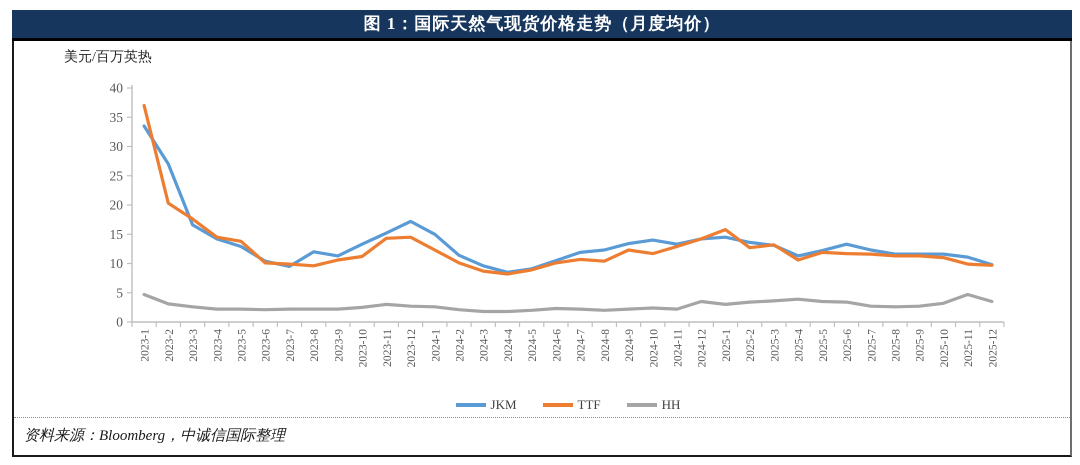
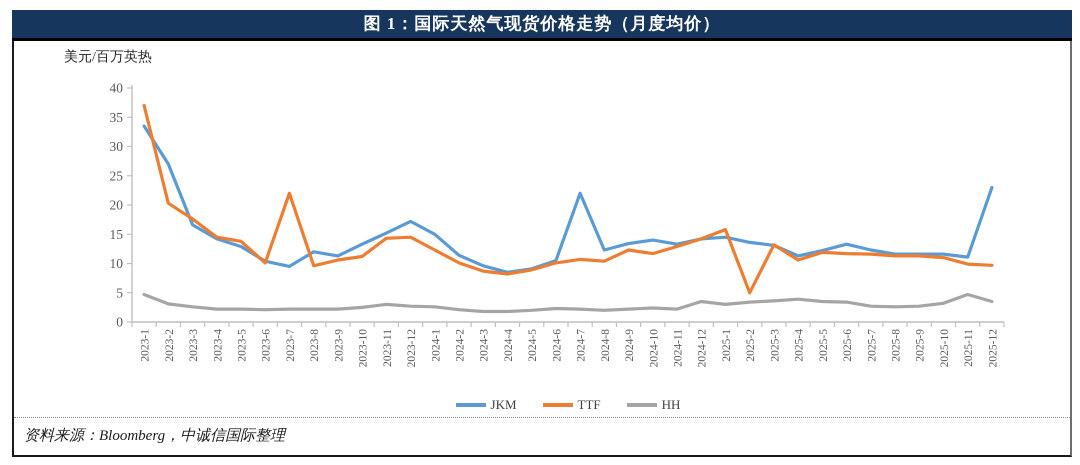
TTF/2023-7: 10 -> 22
JKM/2024-7: 12 -> 22
TTF/2025-2: 13 -> 5
JKM/2025-12: 10 -> 23
